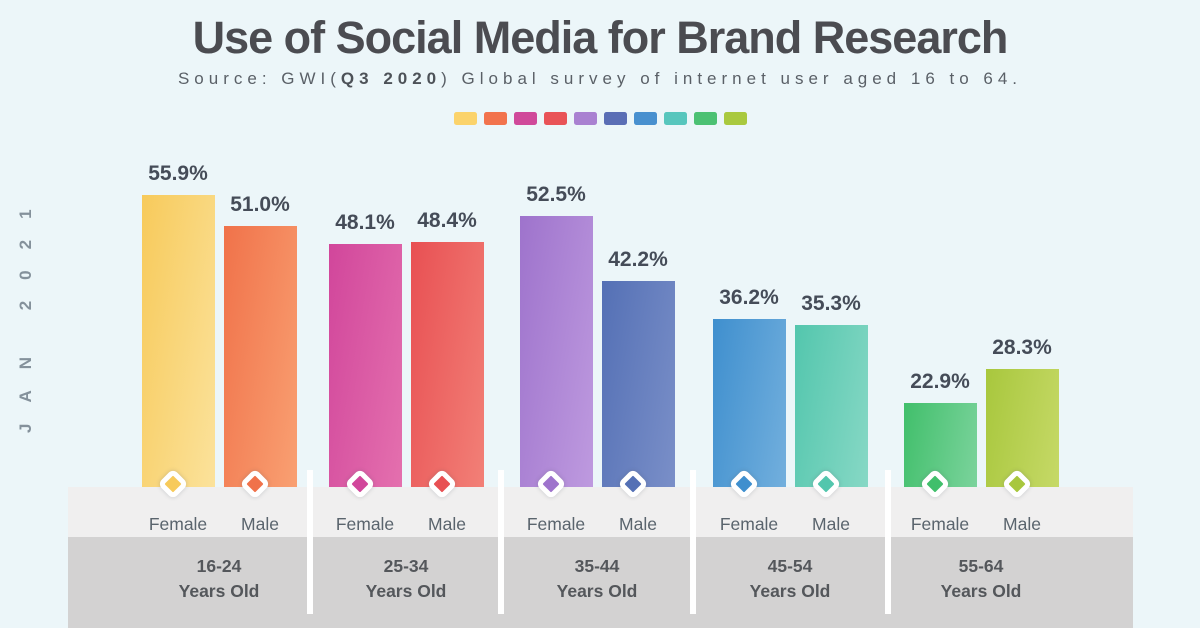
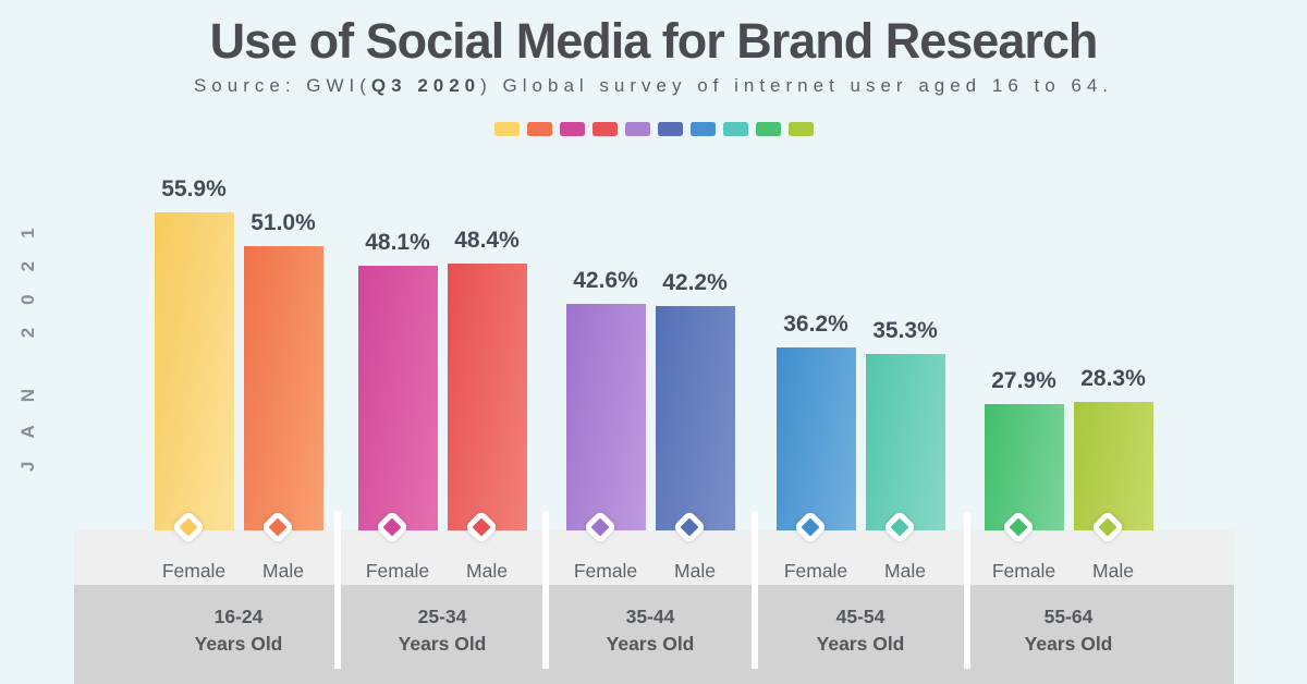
Female/35-44: 52.5% -> 42.6%
Female/55-64: 22.9% -> 27.9%
